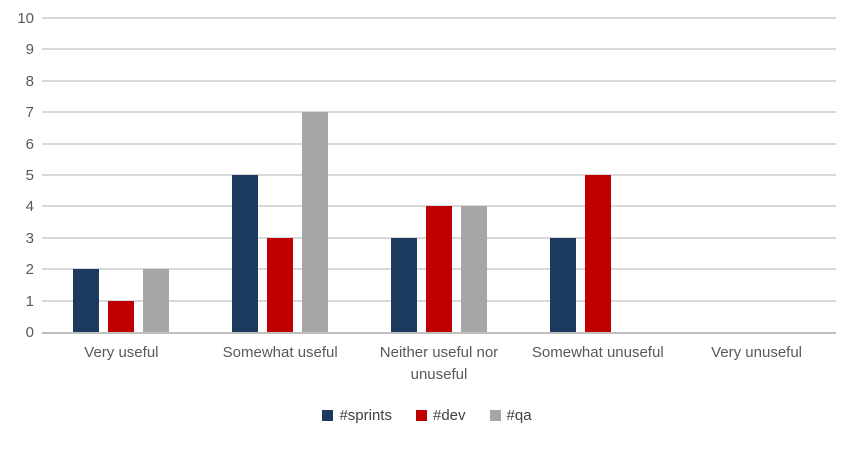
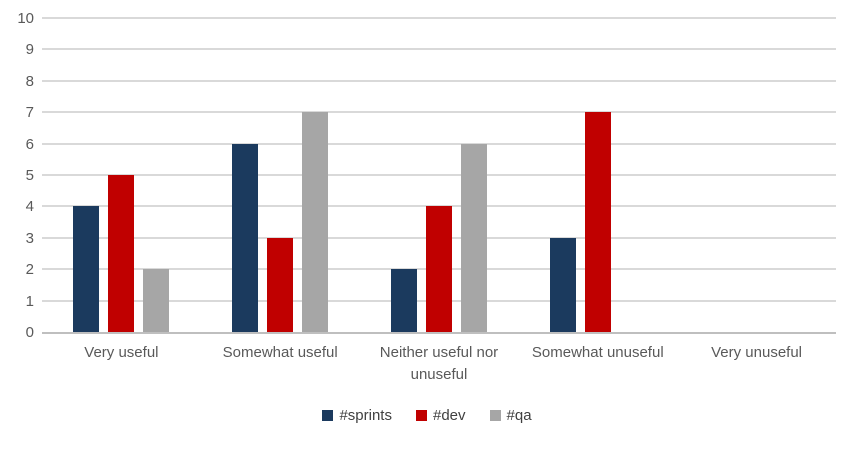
#sprints/Very useful: 2 -> 4
#dev/Very useful: 1 -> 5
#sprints/Somewhat useful: 5 -> 6
#sprints/Neither useful nor unuseful: 3 -> 2
#qa/Neither useful nor unuseful: 4 -> 6
#dev/Somewhat unuseful: 5 -> 7
